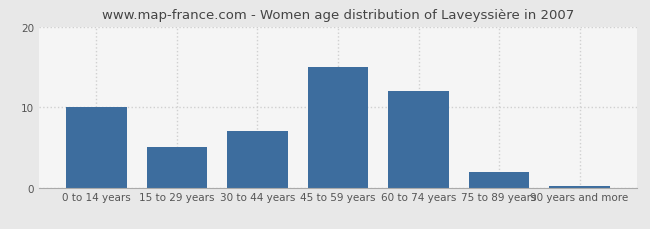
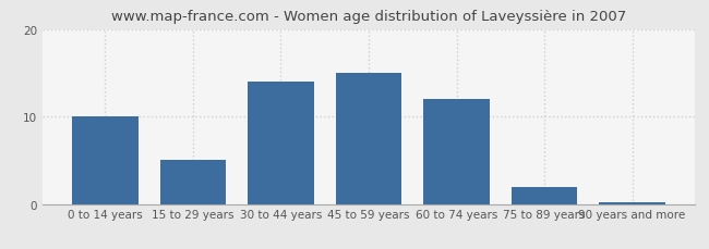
30 to 44 years: 7.0 -> 14.0
